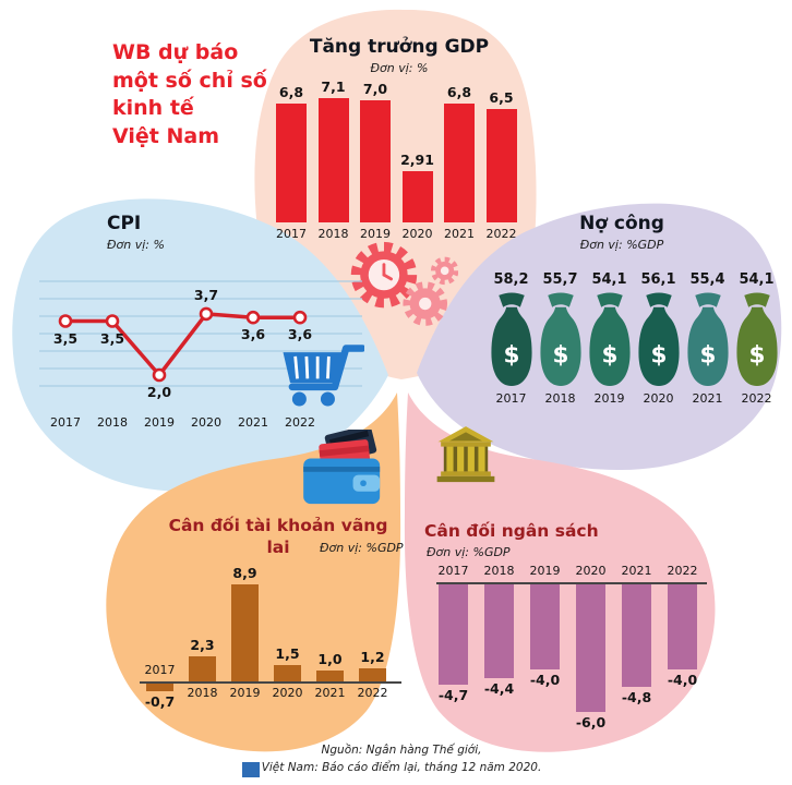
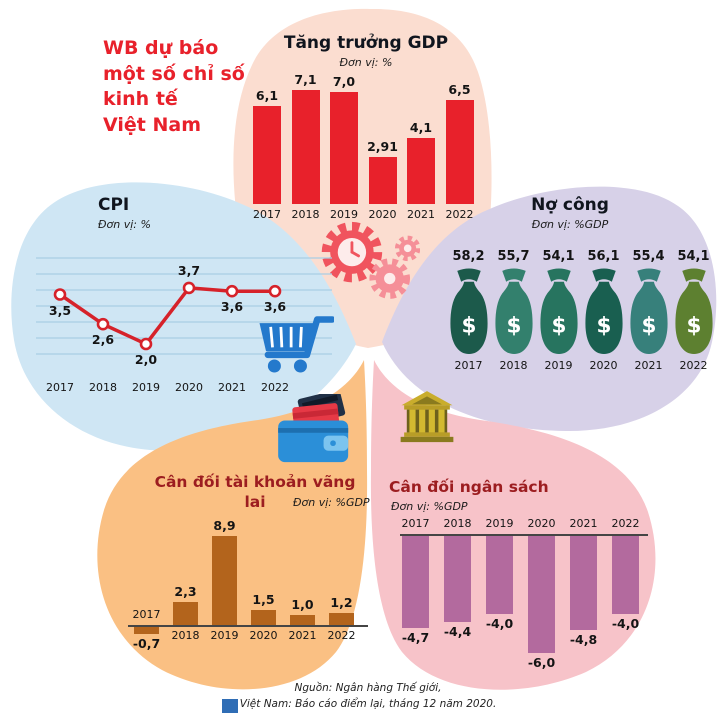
Tăng trưởng GDP/2017: 6,8 -> 6,1
Tăng trưởng GDP/2021: 6,8 -> 4,1
CPI/2018: 3,5 -> 2,6
